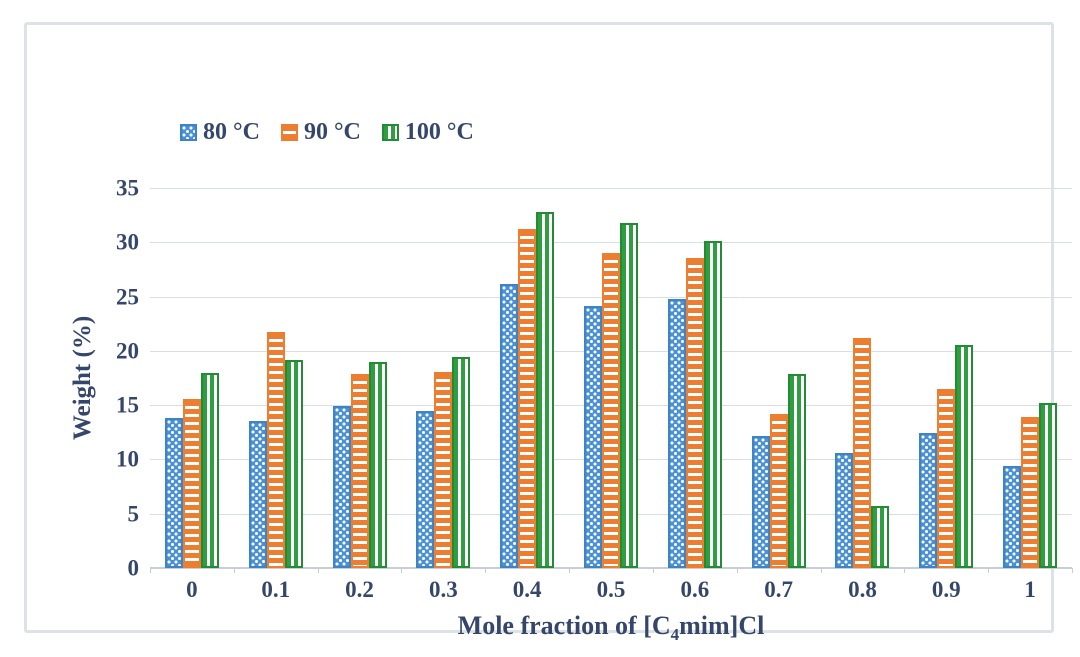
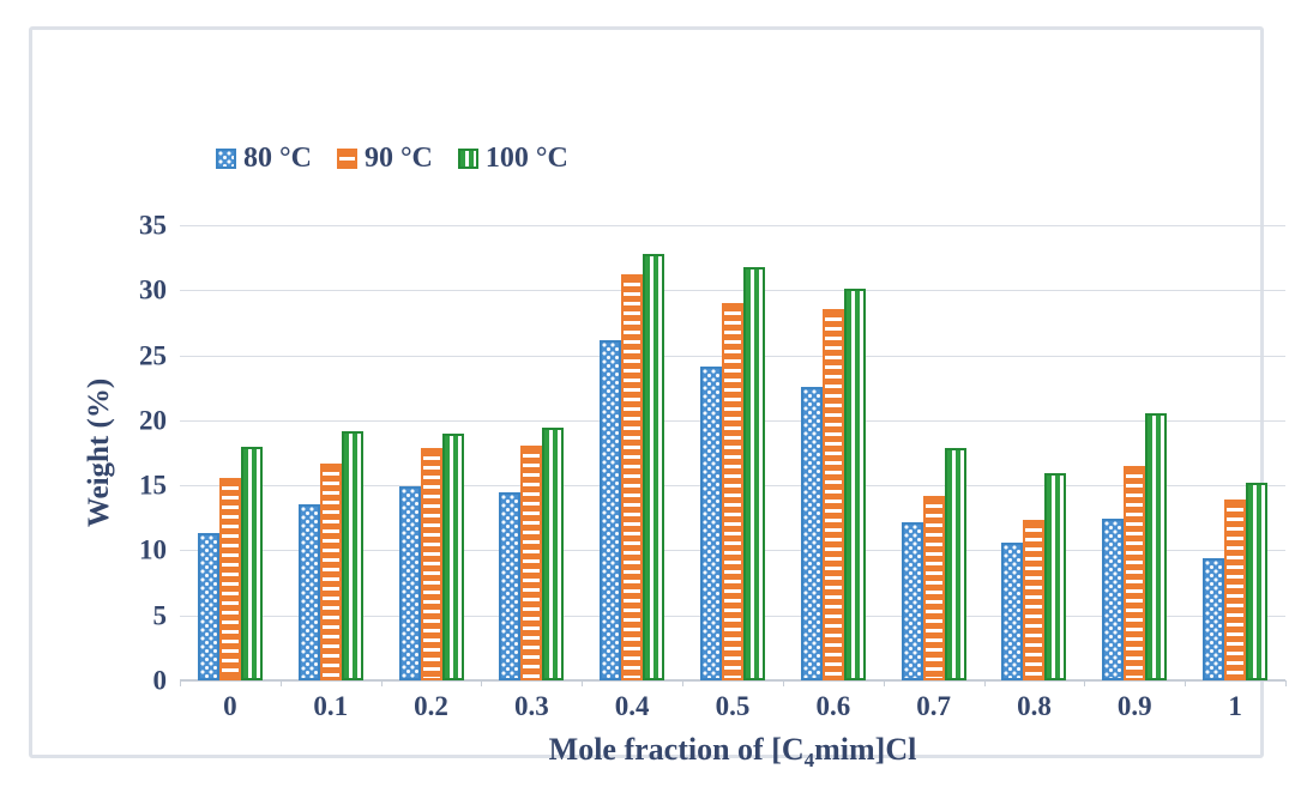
80 °C/0: 13.8 -> 11.3
90 °C/0.1: 21.7 -> 16.7
80 °C/0.6: 24.8 -> 22.6
90 °C/0.8: 21.2 -> 12.3
100 °C/0.8: 5.7 -> 15.9
